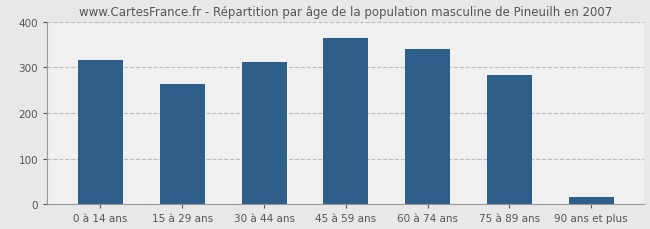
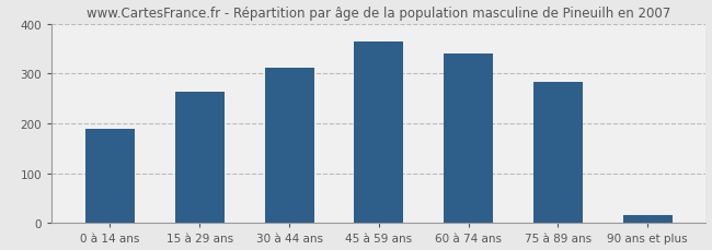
0 à 14 ans: 315 -> 190
